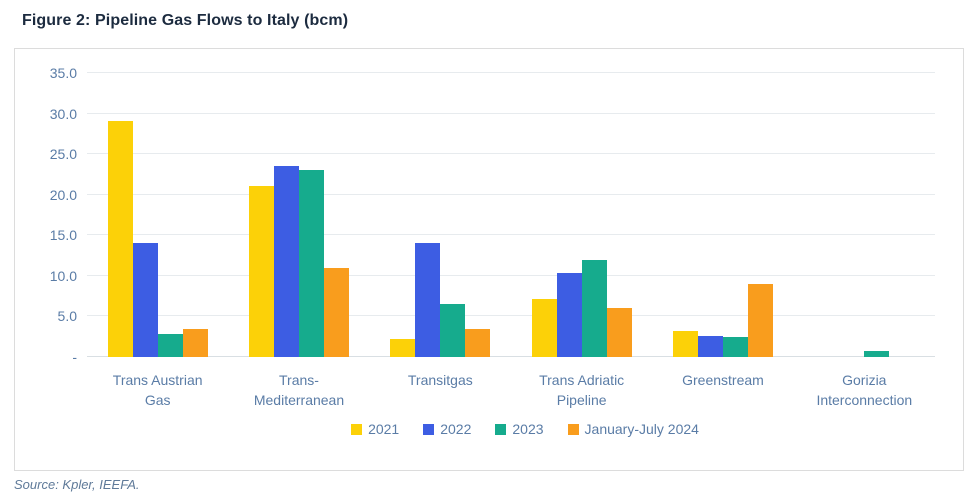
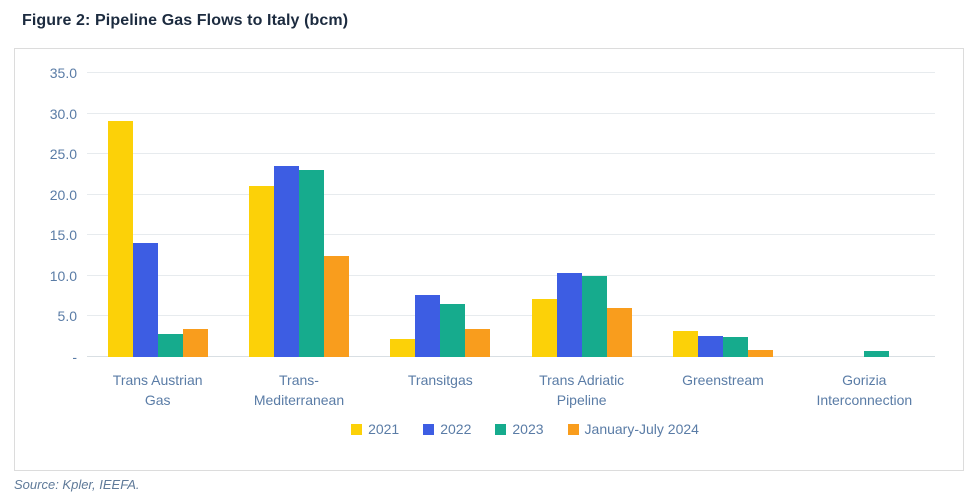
January-July 2024/Trans- Mediterranean: 11 -> 12
2022/Transitgas: 14 -> 8
2023/Trans Adriatic Pipeline: 12 -> 10
January-July 2024/Greenstream: 9 -> 1
